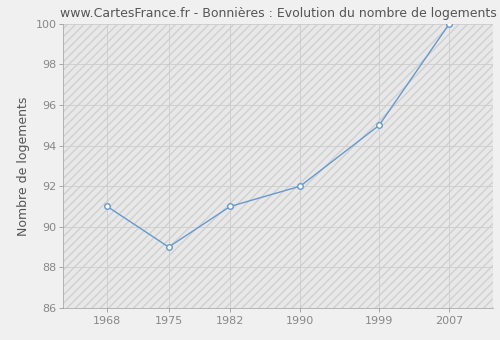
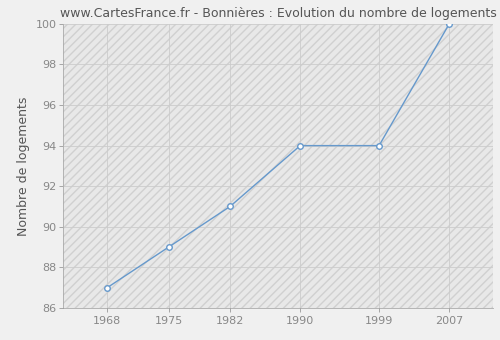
1968: 91 -> 87
1990: 92 -> 94
1999: 95 -> 94
